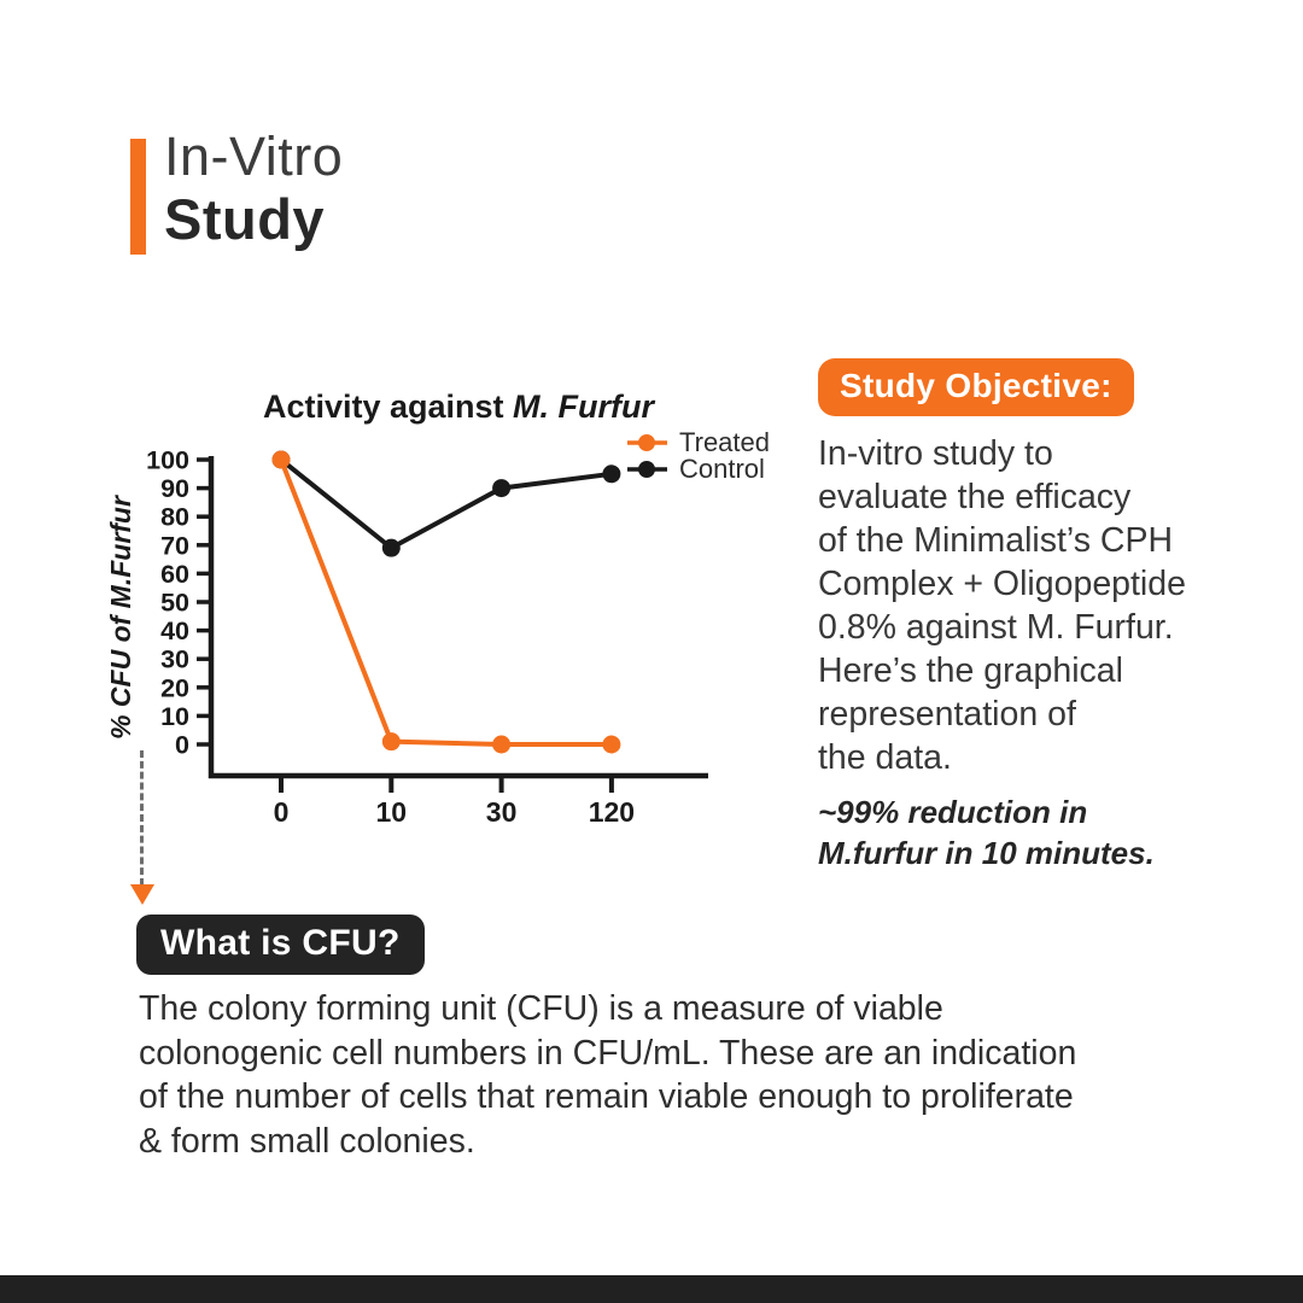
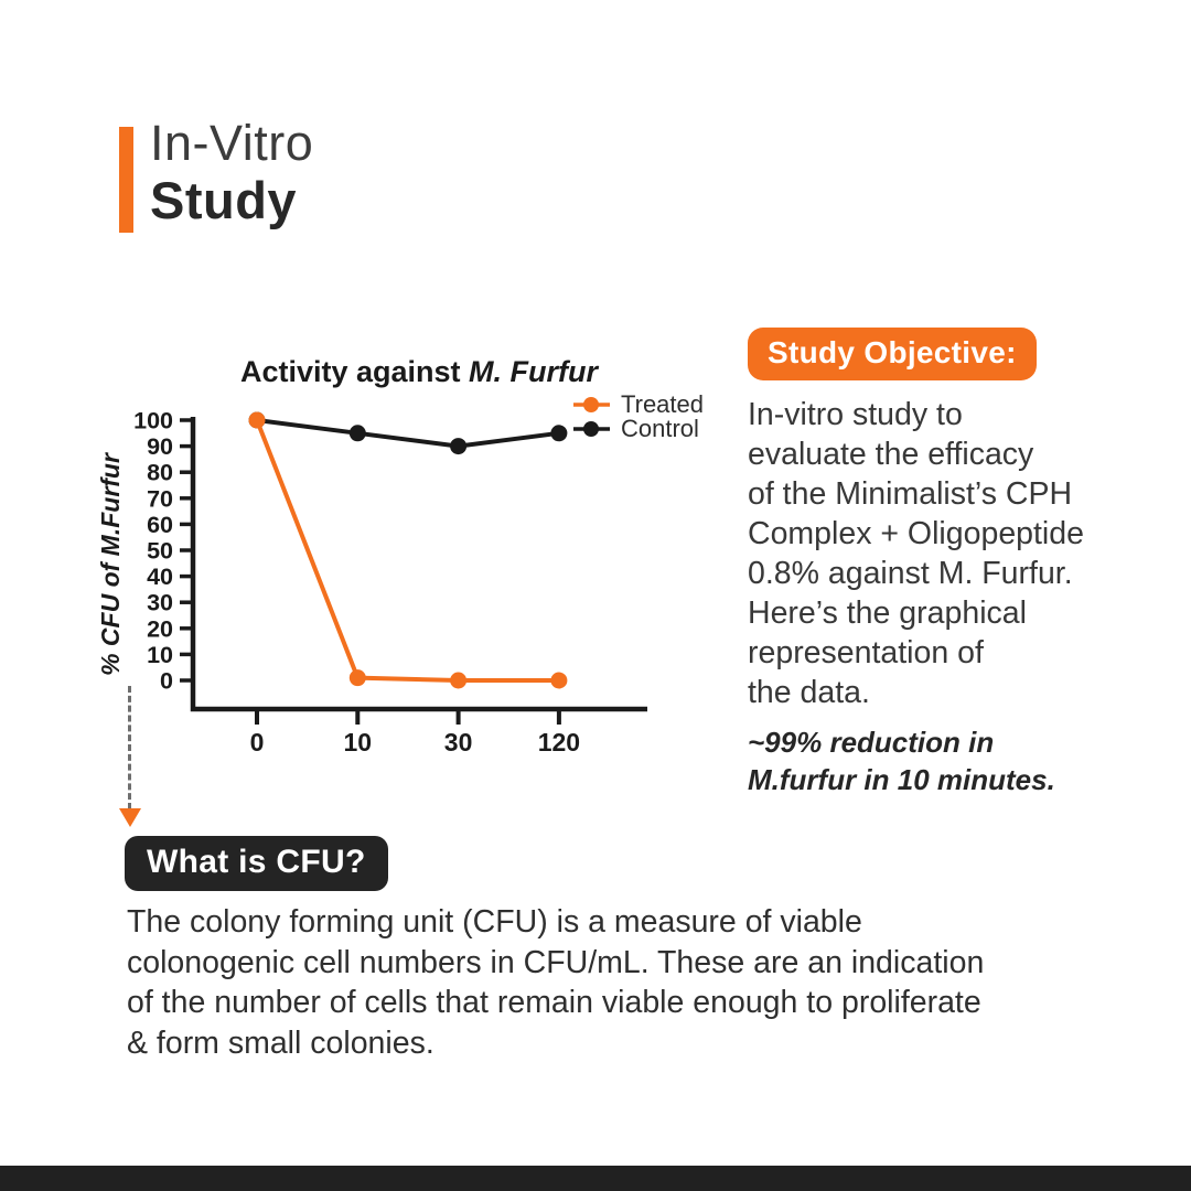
Control/10: 69 -> 95
